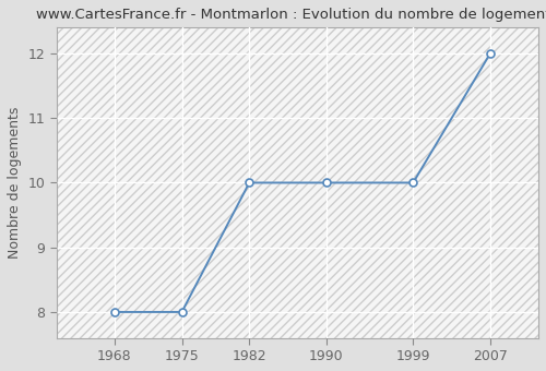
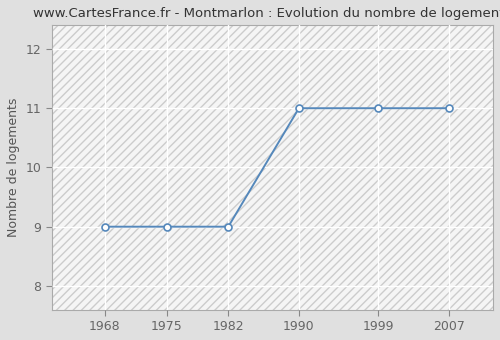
1968: 8 -> 9
1975: 8 -> 9
1982: 10 -> 9
1990: 10 -> 11
1999: 10 -> 11
2007: 12 -> 11
